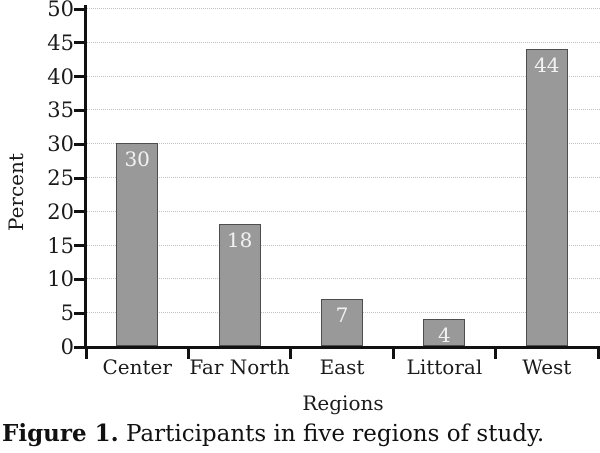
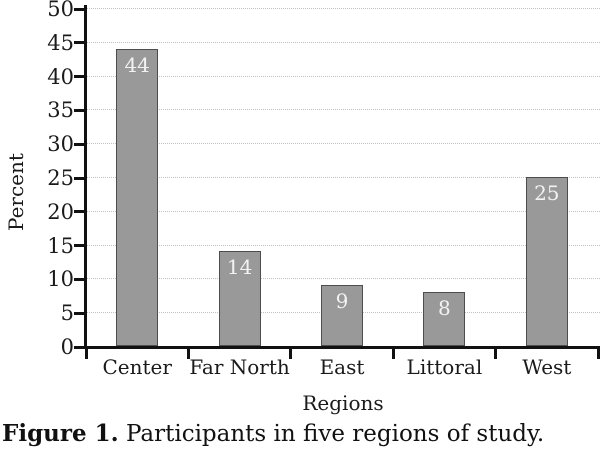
Center: 30 -> 44
Far North: 18 -> 14
East: 7 -> 9
Littoral: 4 -> 8
West: 44 -> 25
